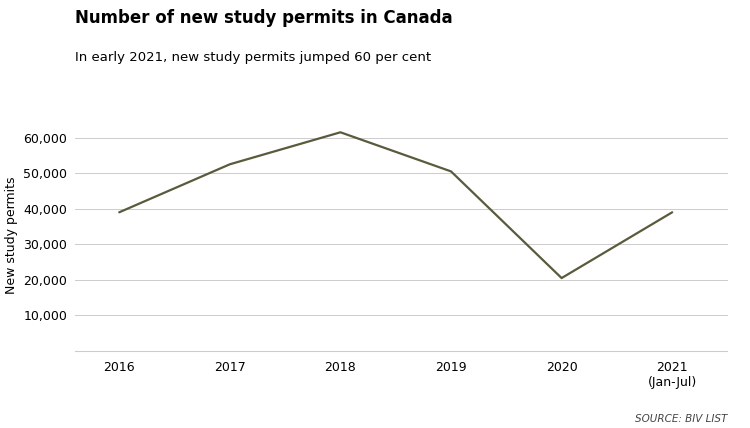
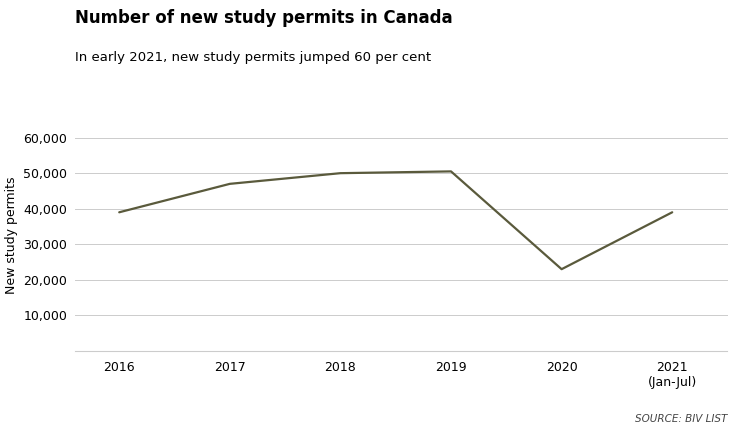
2017: 52,500 -> 47,000
2018: 61,500 -> 50,000
2020: 20,500 -> 23,000
